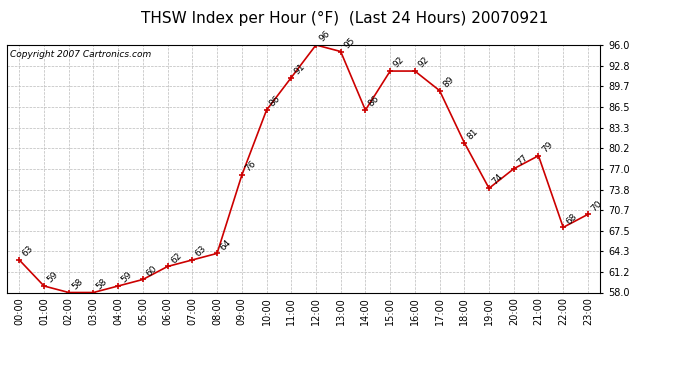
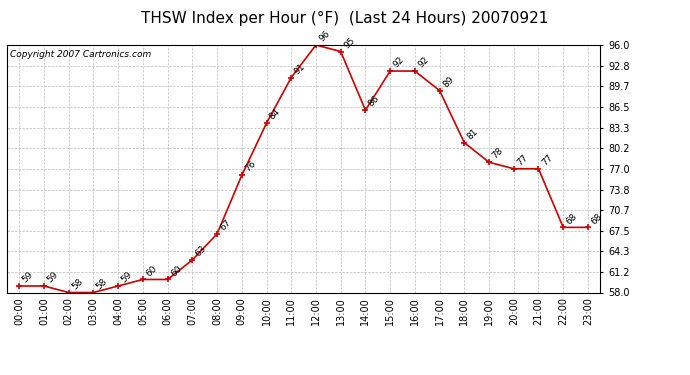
00:00: 63 -> 59
06:00: 62 -> 60
08:00: 64 -> 67
10:00: 86 -> 84
19:00: 74 -> 78
21:00: 79 -> 77
23:00: 70 -> 68
